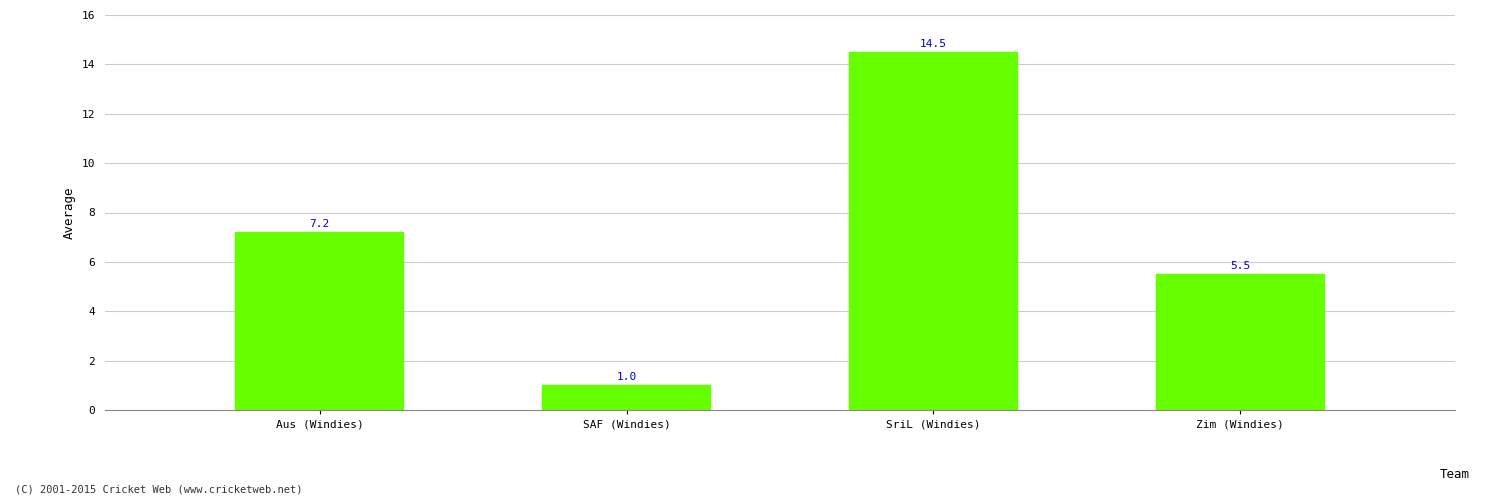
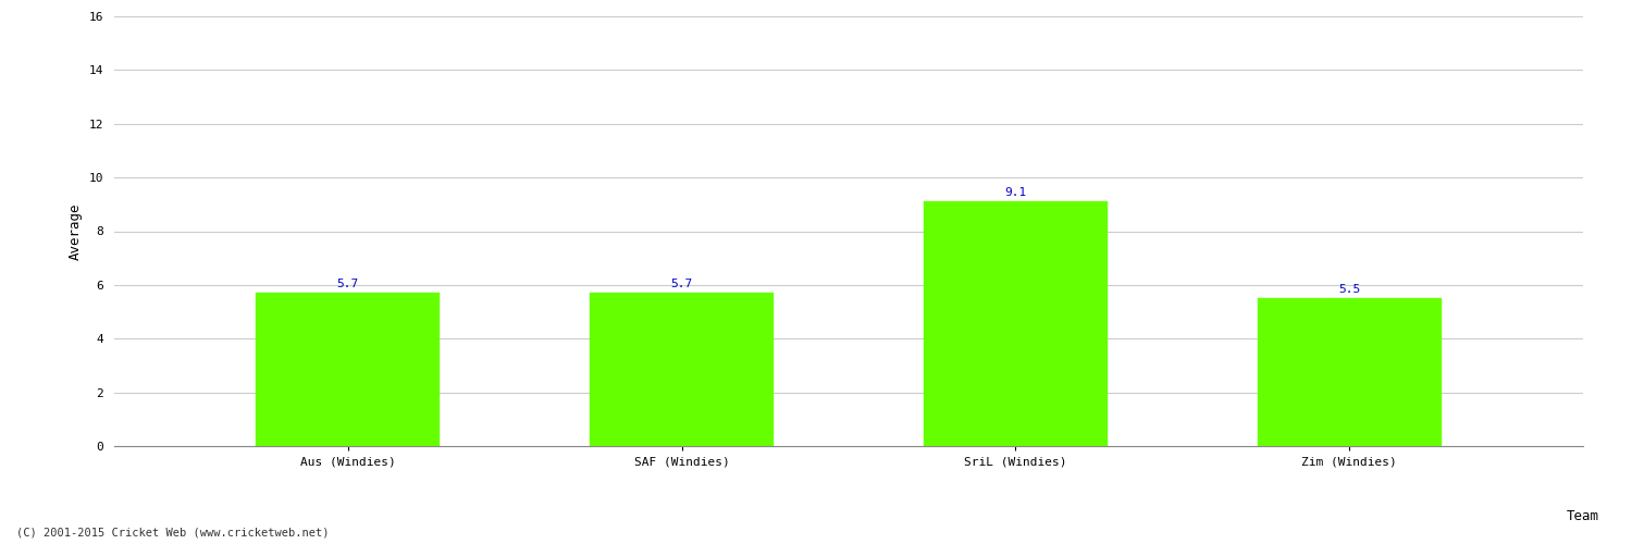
Aus (Windies): 7.2 -> 5.7
SAF (Windies): 1.0 -> 5.7
SriL (Windies): 14.5 -> 9.1
